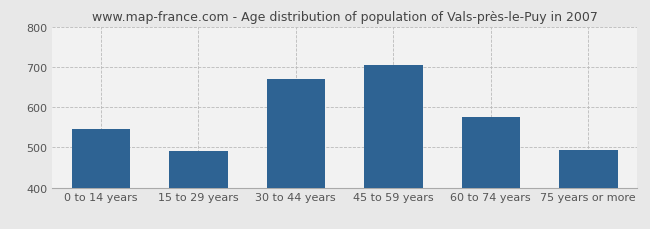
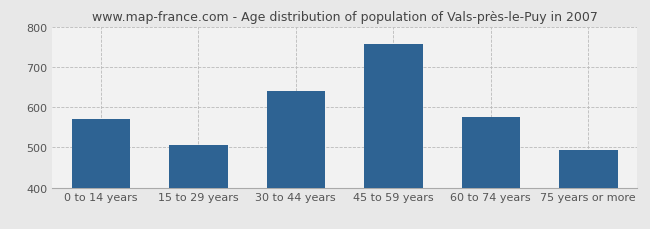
0 to 14 years: 545 -> 570
15 to 29 years: 490 -> 505
30 to 44 years: 670 -> 640
45 to 59 years: 705 -> 758
